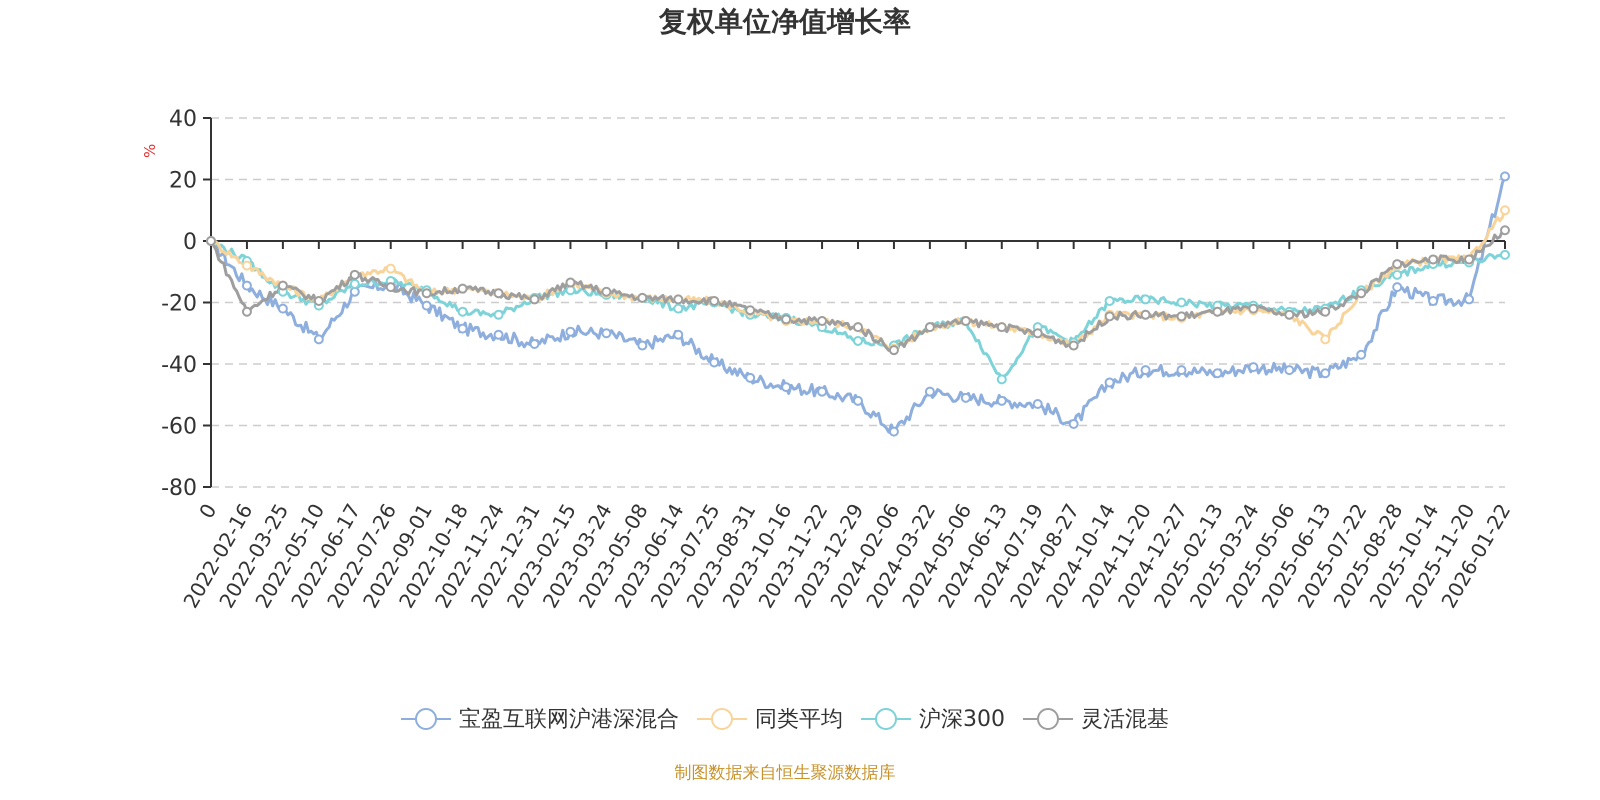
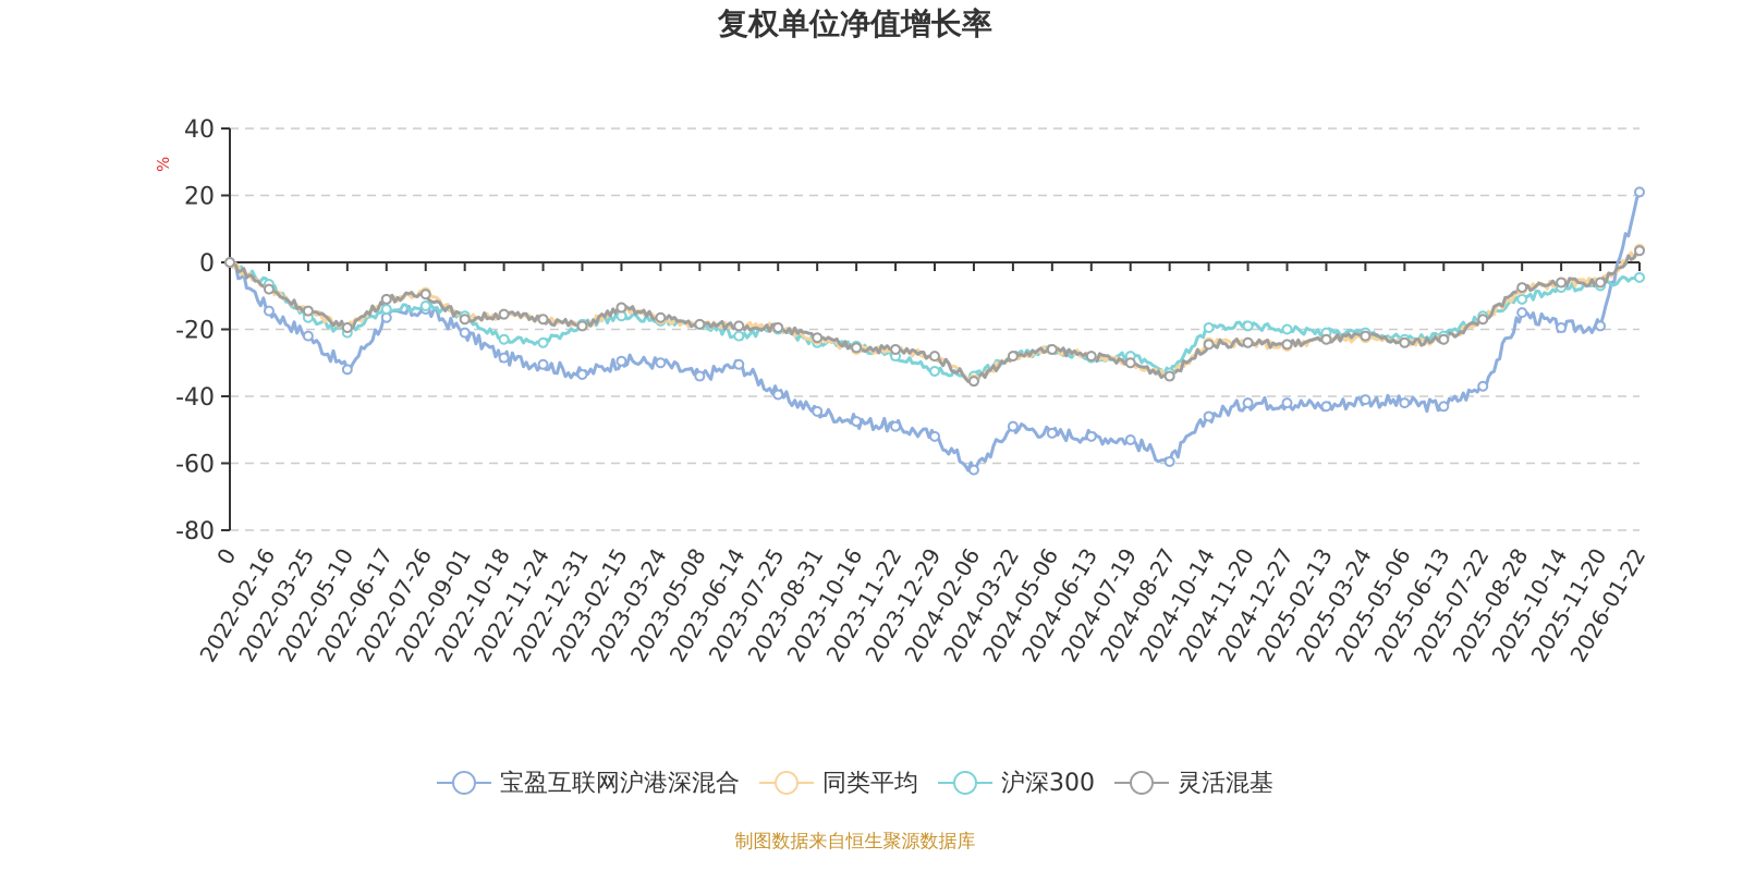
灵活混基/2022-02-16: -23 -> -8
灵活混基/2022-07-26: -15 -> -10
沪深300/2024-06-13: -45 -> -28
同类平均/2025-06-13: -32 -> -23
同类平均/2026-01-22: 10 -> 4
